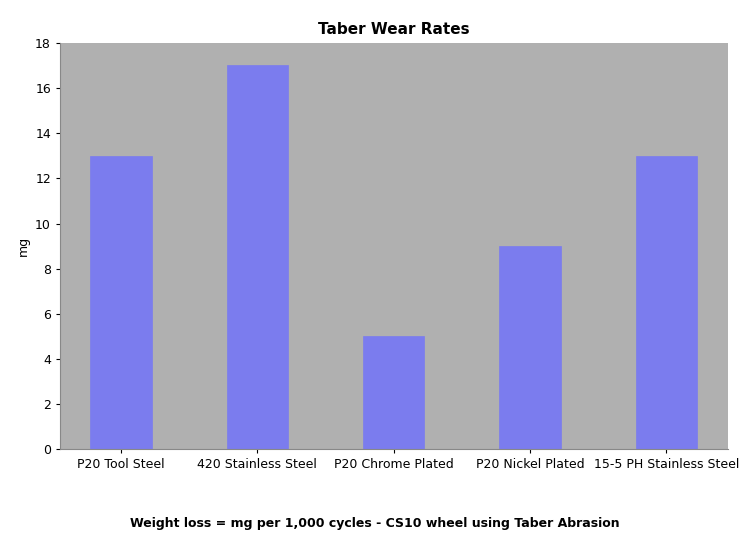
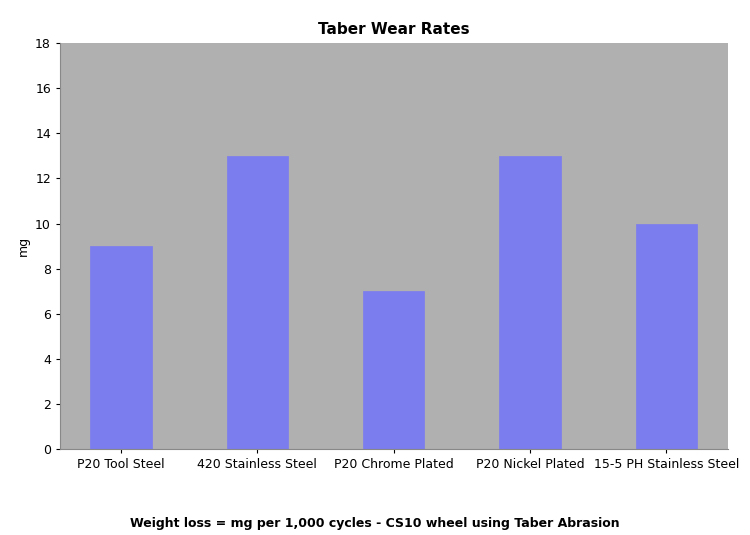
P20 Tool Steel: 13 -> 9
420 Stainless Steel: 17 -> 13
P20 Chrome Plated: 5 -> 7
P20 Nickel Plated: 9 -> 13
15-5 PH Stainless Steel: 13 -> 10
